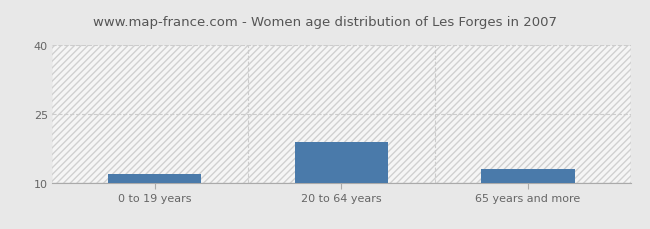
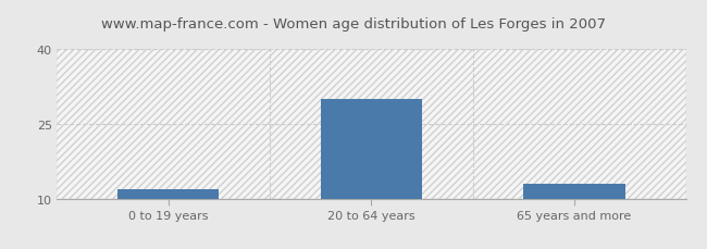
20 to 64 years: 19 -> 30
